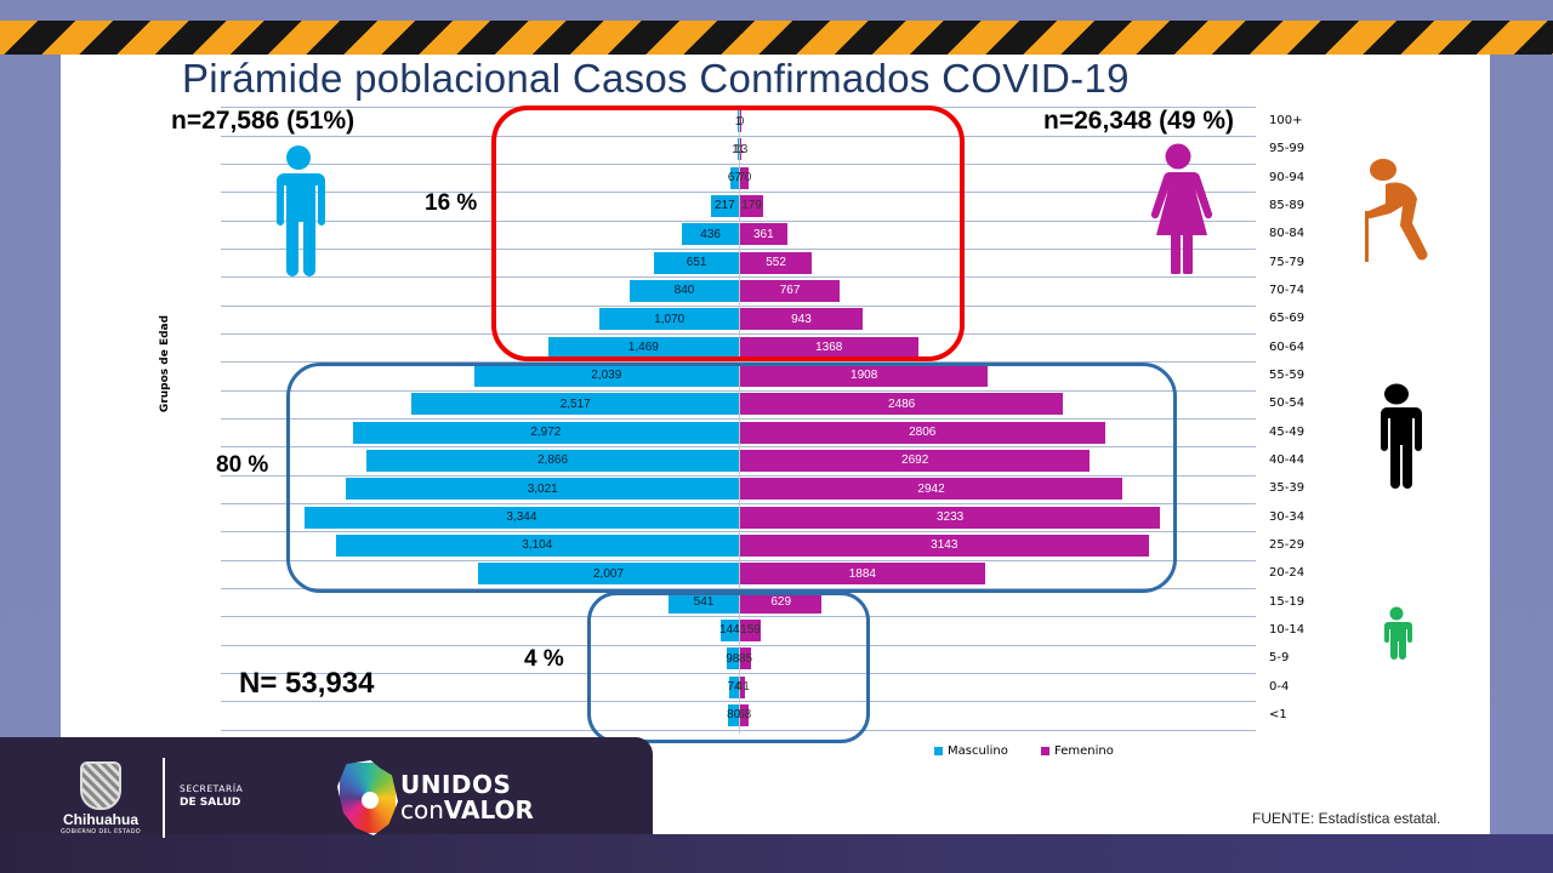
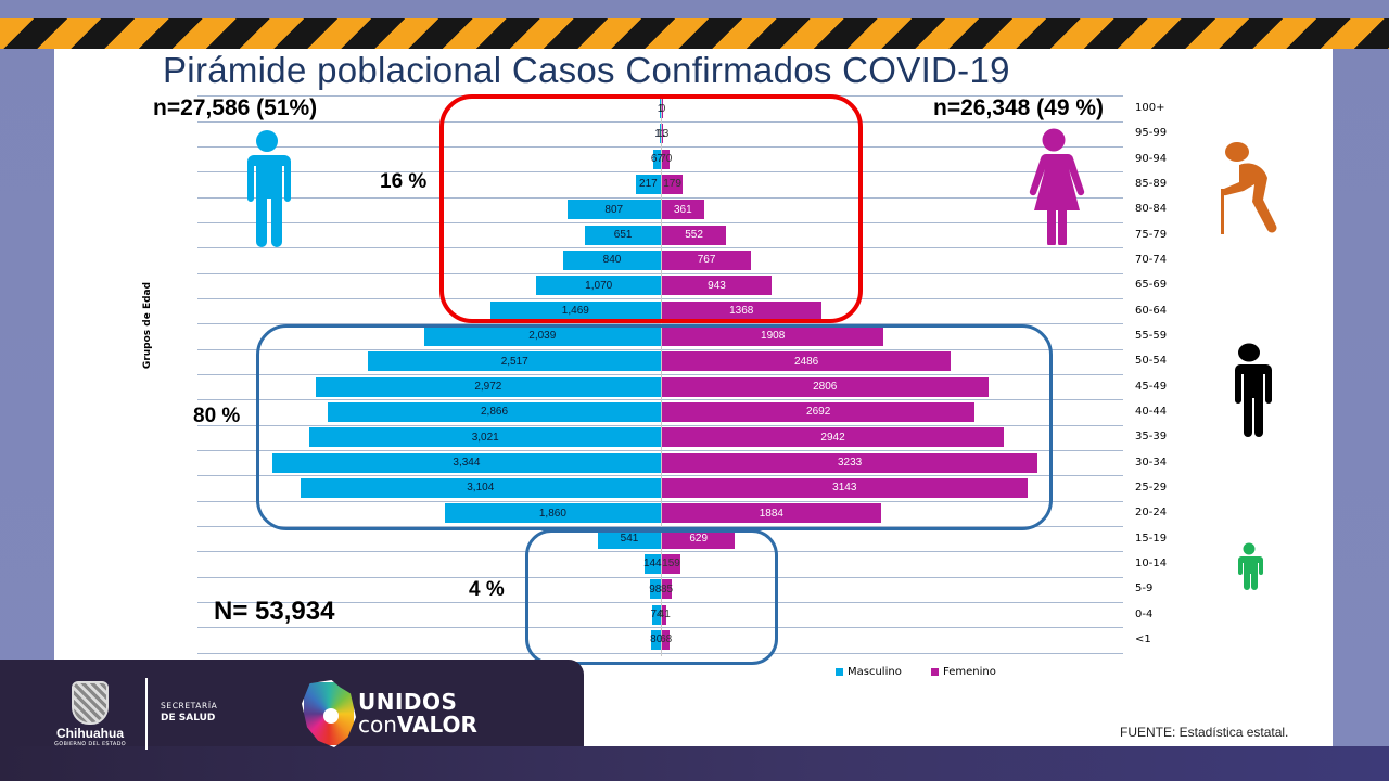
Masculino/80-84: 436 -> 807
Masculino/20-24: 2,007 -> 1,860
